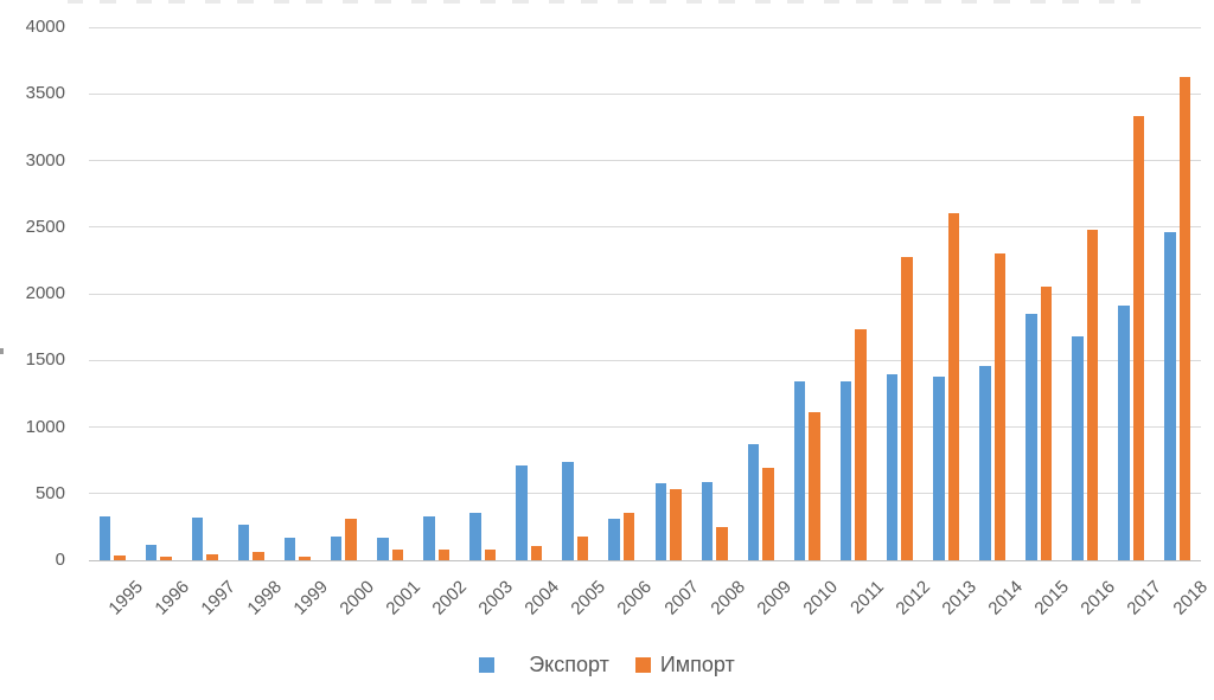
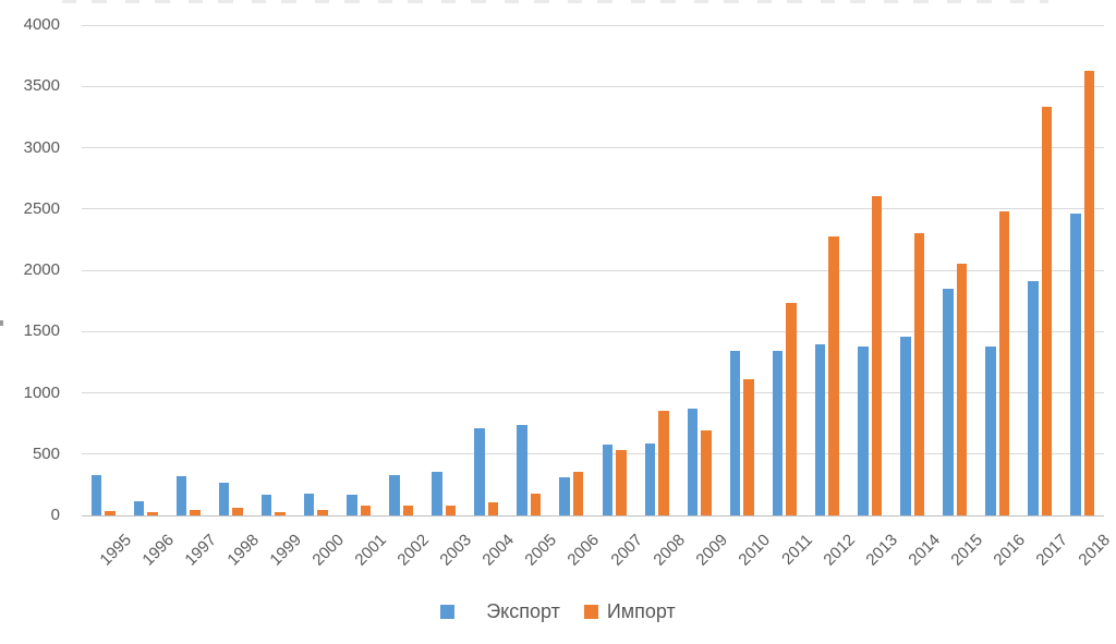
Импорт/2000: 310 -> 40
Импорт/2008: 250 -> 860
Экспорт/2016: 1680 -> 1380
